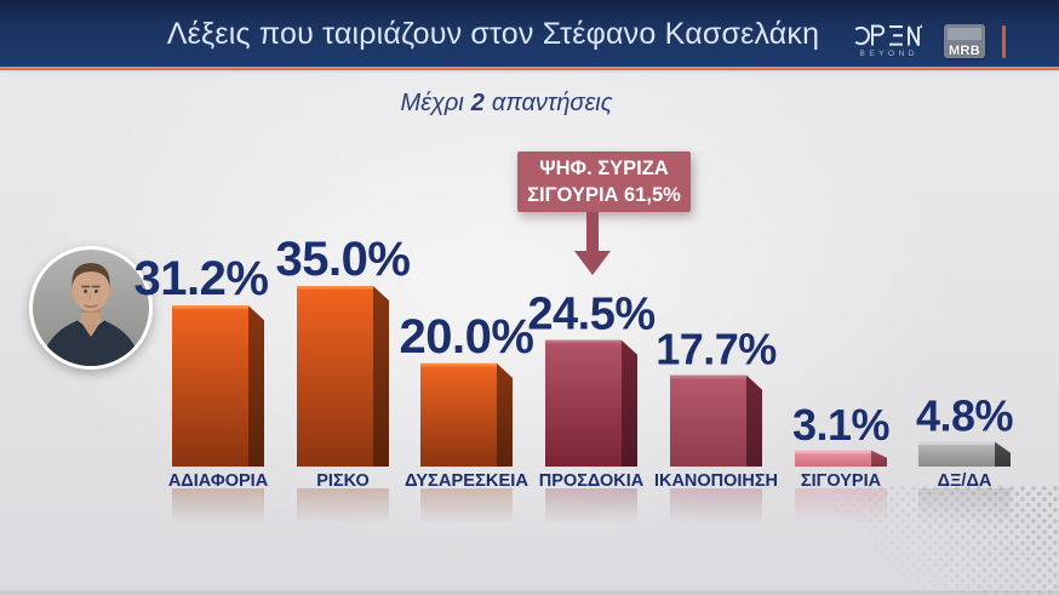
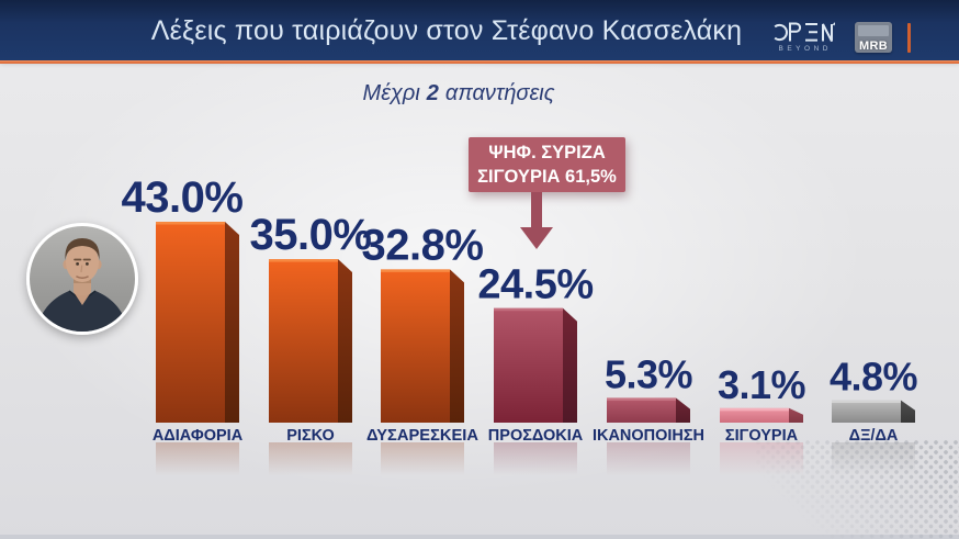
ΑΔΙΑΦΟΡΙΑ: 31.2% -> 43.0%
ΔΥΣΑΡΕΣΚΕΙΑ: 20.0% -> 32.8%
ΙΚΑΝΟΠΟΙΗΣΗ: 17.7% -> 5.3%
